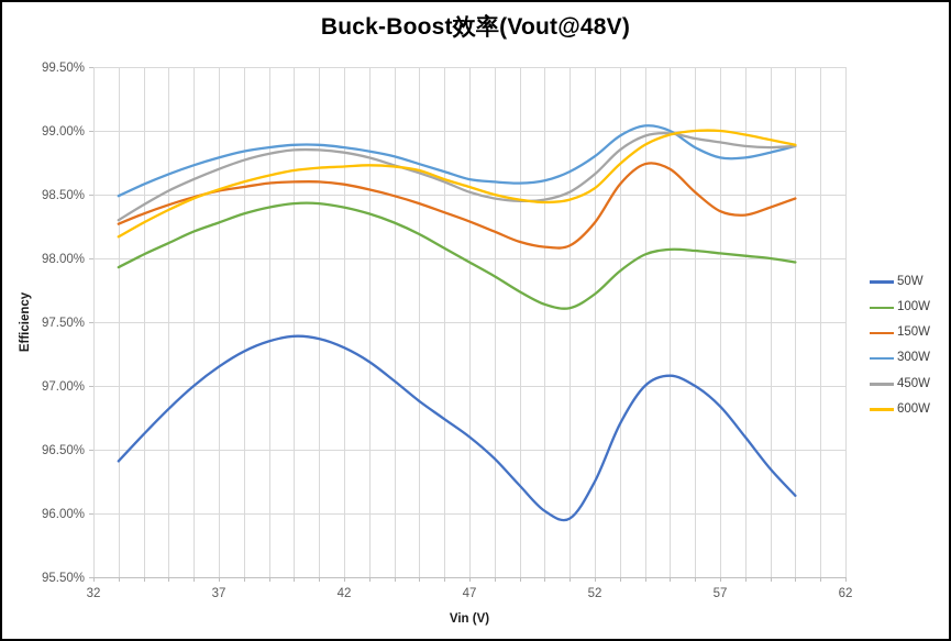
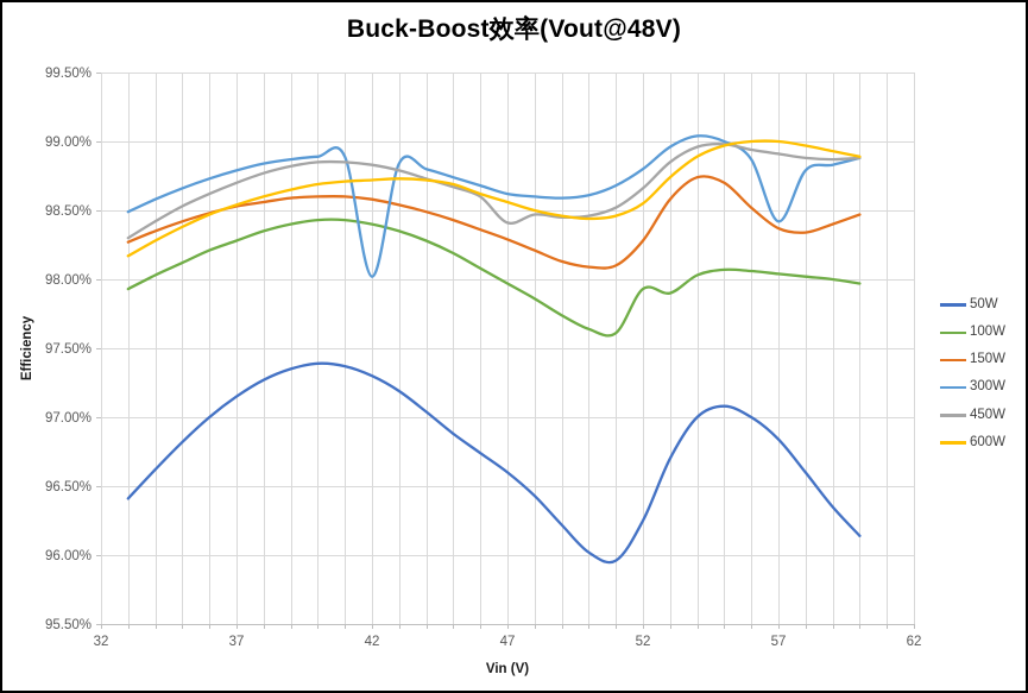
300W/42: 98.87% -> 98.02%
450W/47: 98.52% -> 98.41%
100W/52: 97.72% -> 97.93%
300W/57: 98.79% -> 98.42%
